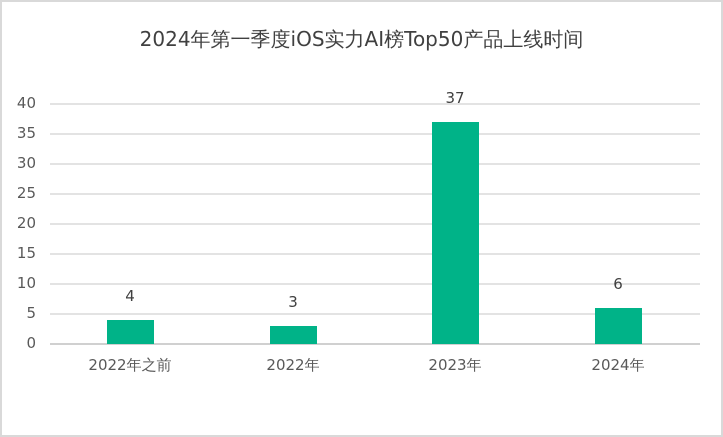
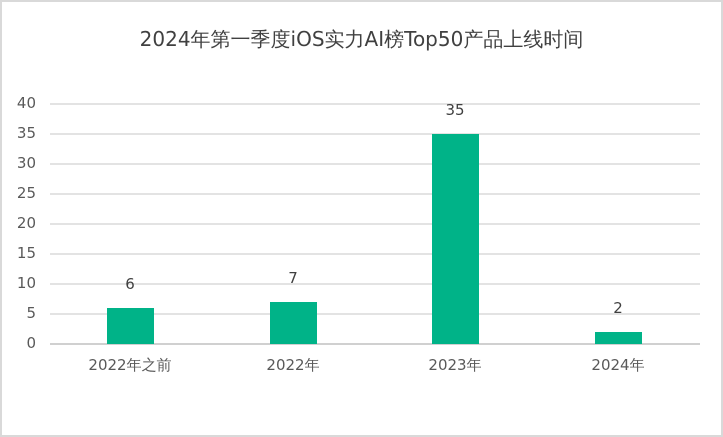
2022年之前: 4 -> 6
2022年: 3 -> 7
2023年: 37 -> 35
2024年: 6 -> 2
